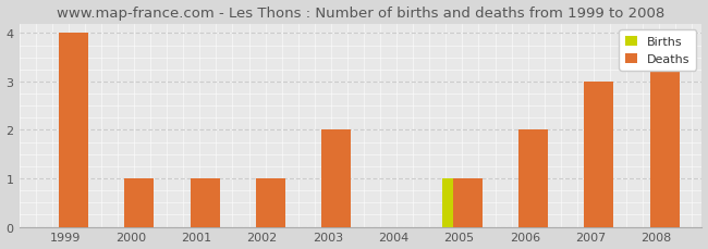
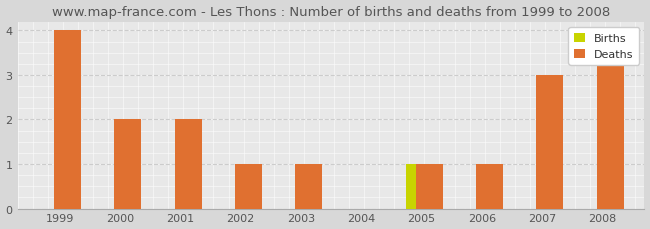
Deaths/2000: 1 -> 2
Deaths/2001: 1 -> 2
Deaths/2003: 2 -> 1
Deaths/2006: 2 -> 1
